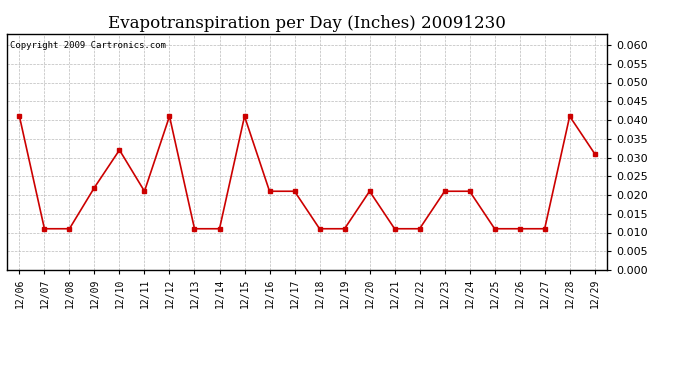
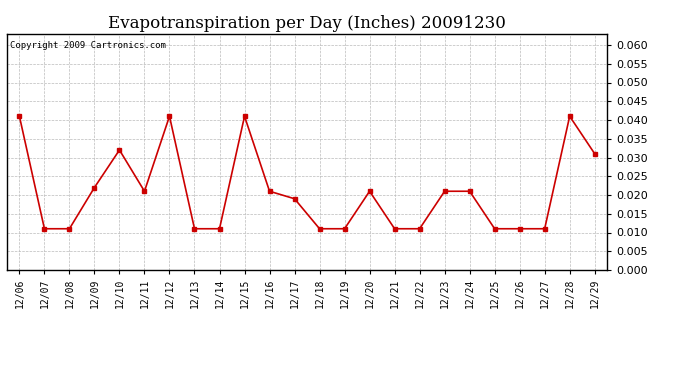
12/17: 0.021 -> 0.019
